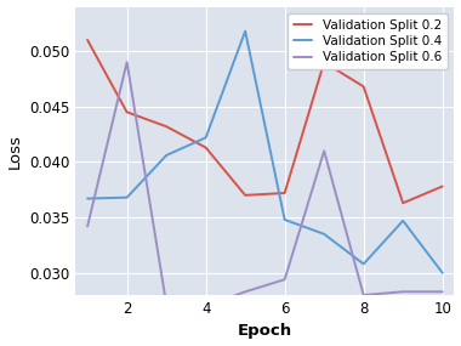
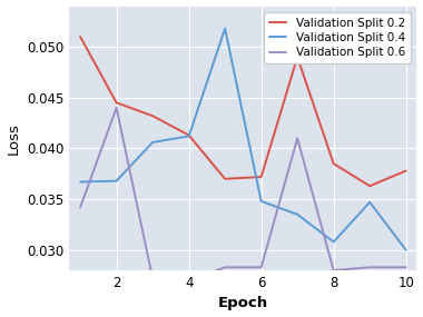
Validation Split 0.6/2: 0.0490 -> 0.0440
Validation Split 0.4/4: 0.0422 -> 0.0412
Validation Split 0.6/6: 0.0294 -> 0.0283
Validation Split 0.2/8: 0.0468 -> 0.0385
